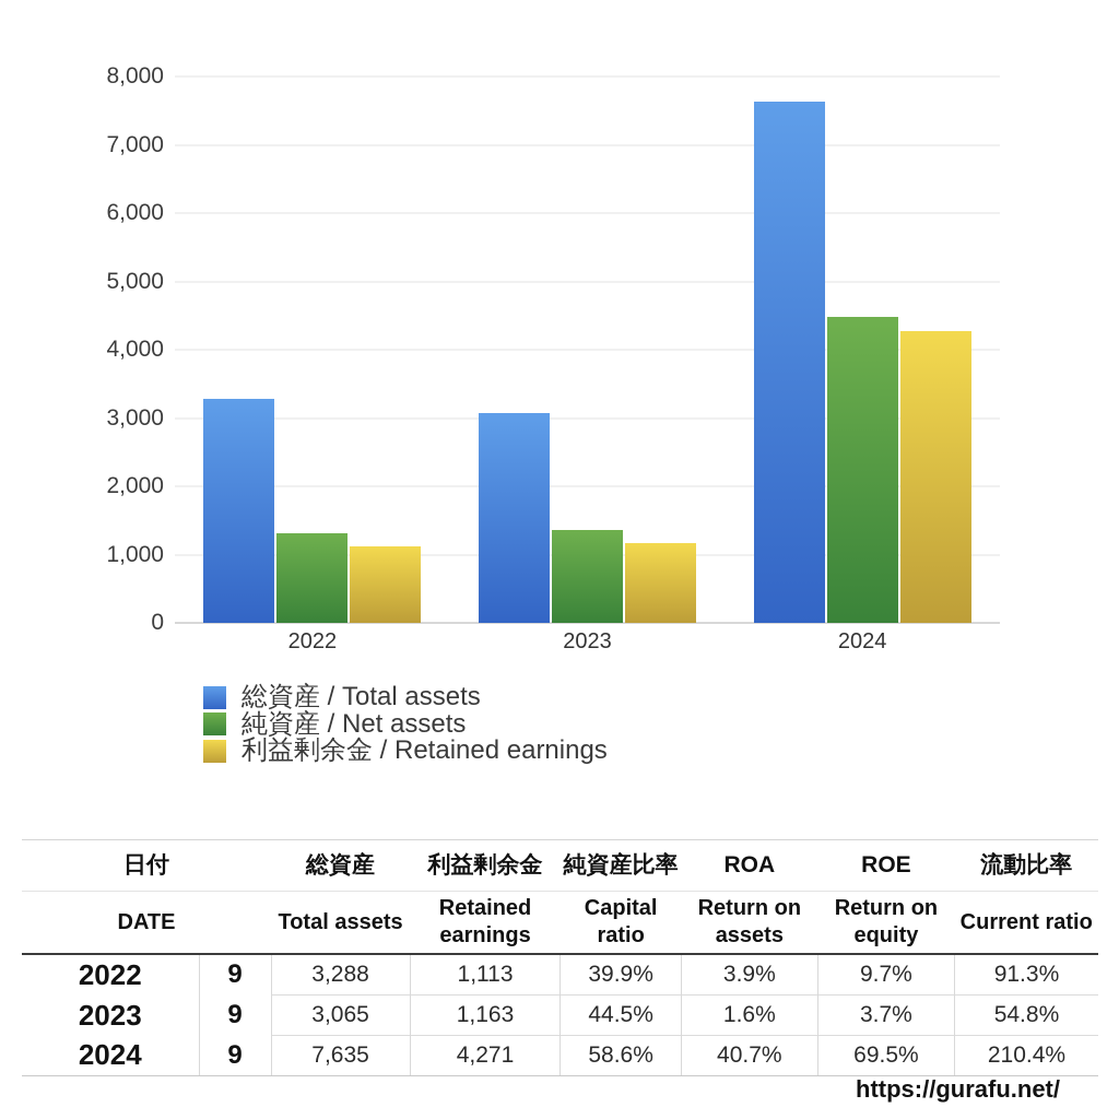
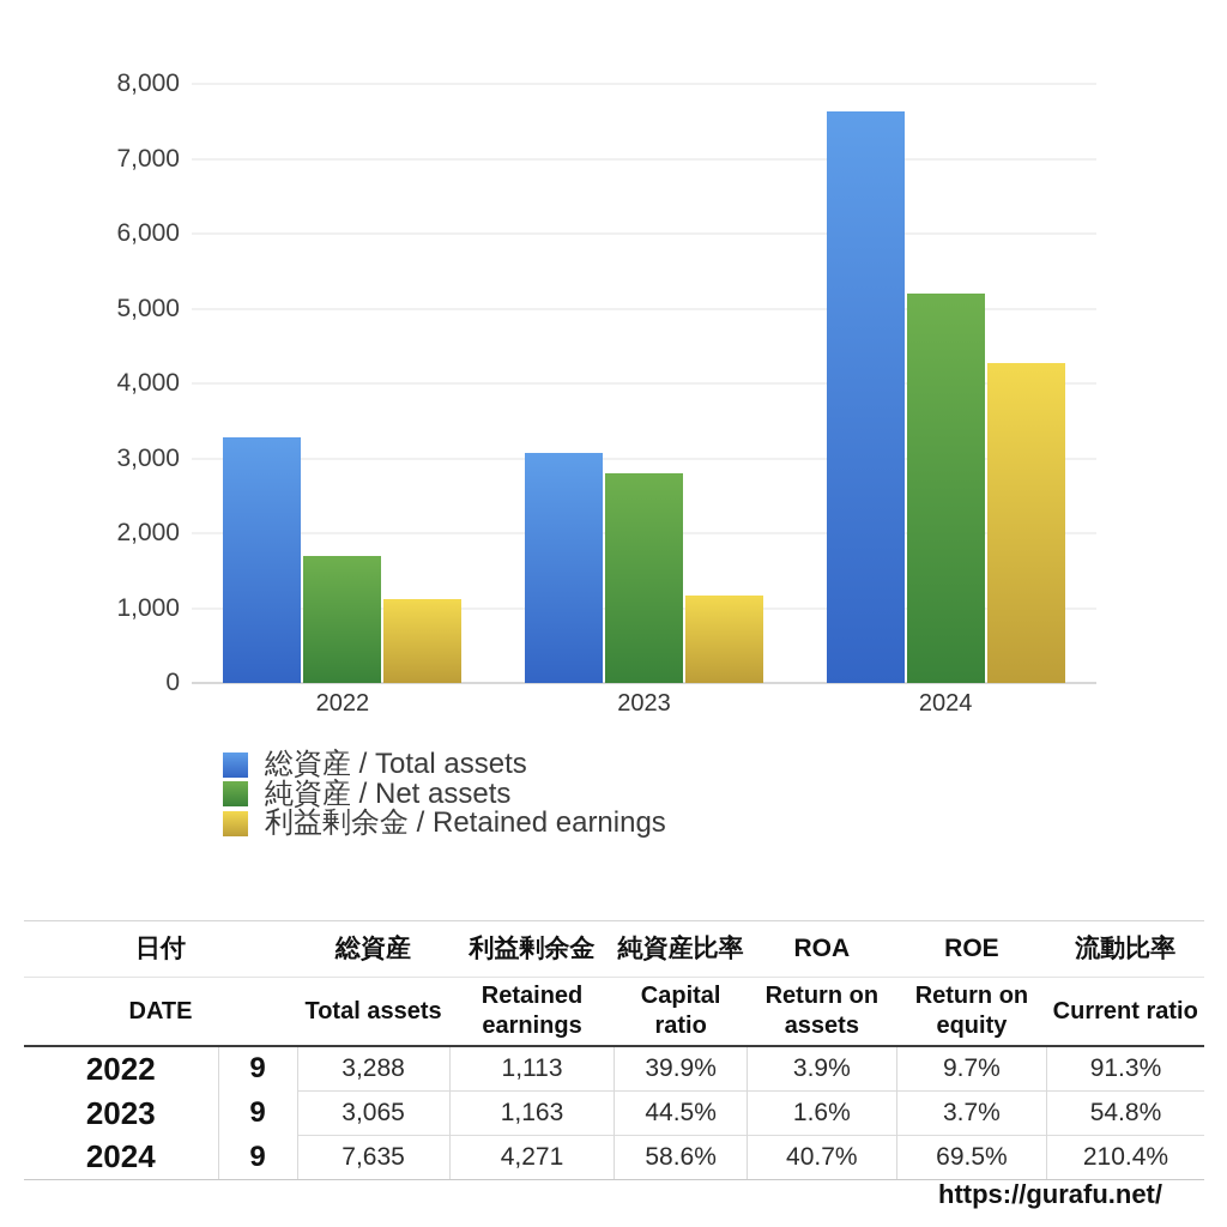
純資産 / Net assets/2022: 1300 -> 1700
純資産 / Net assets/2023: 1400 -> 2800
純資産 / Net assets/2024: 4500 -> 5200
